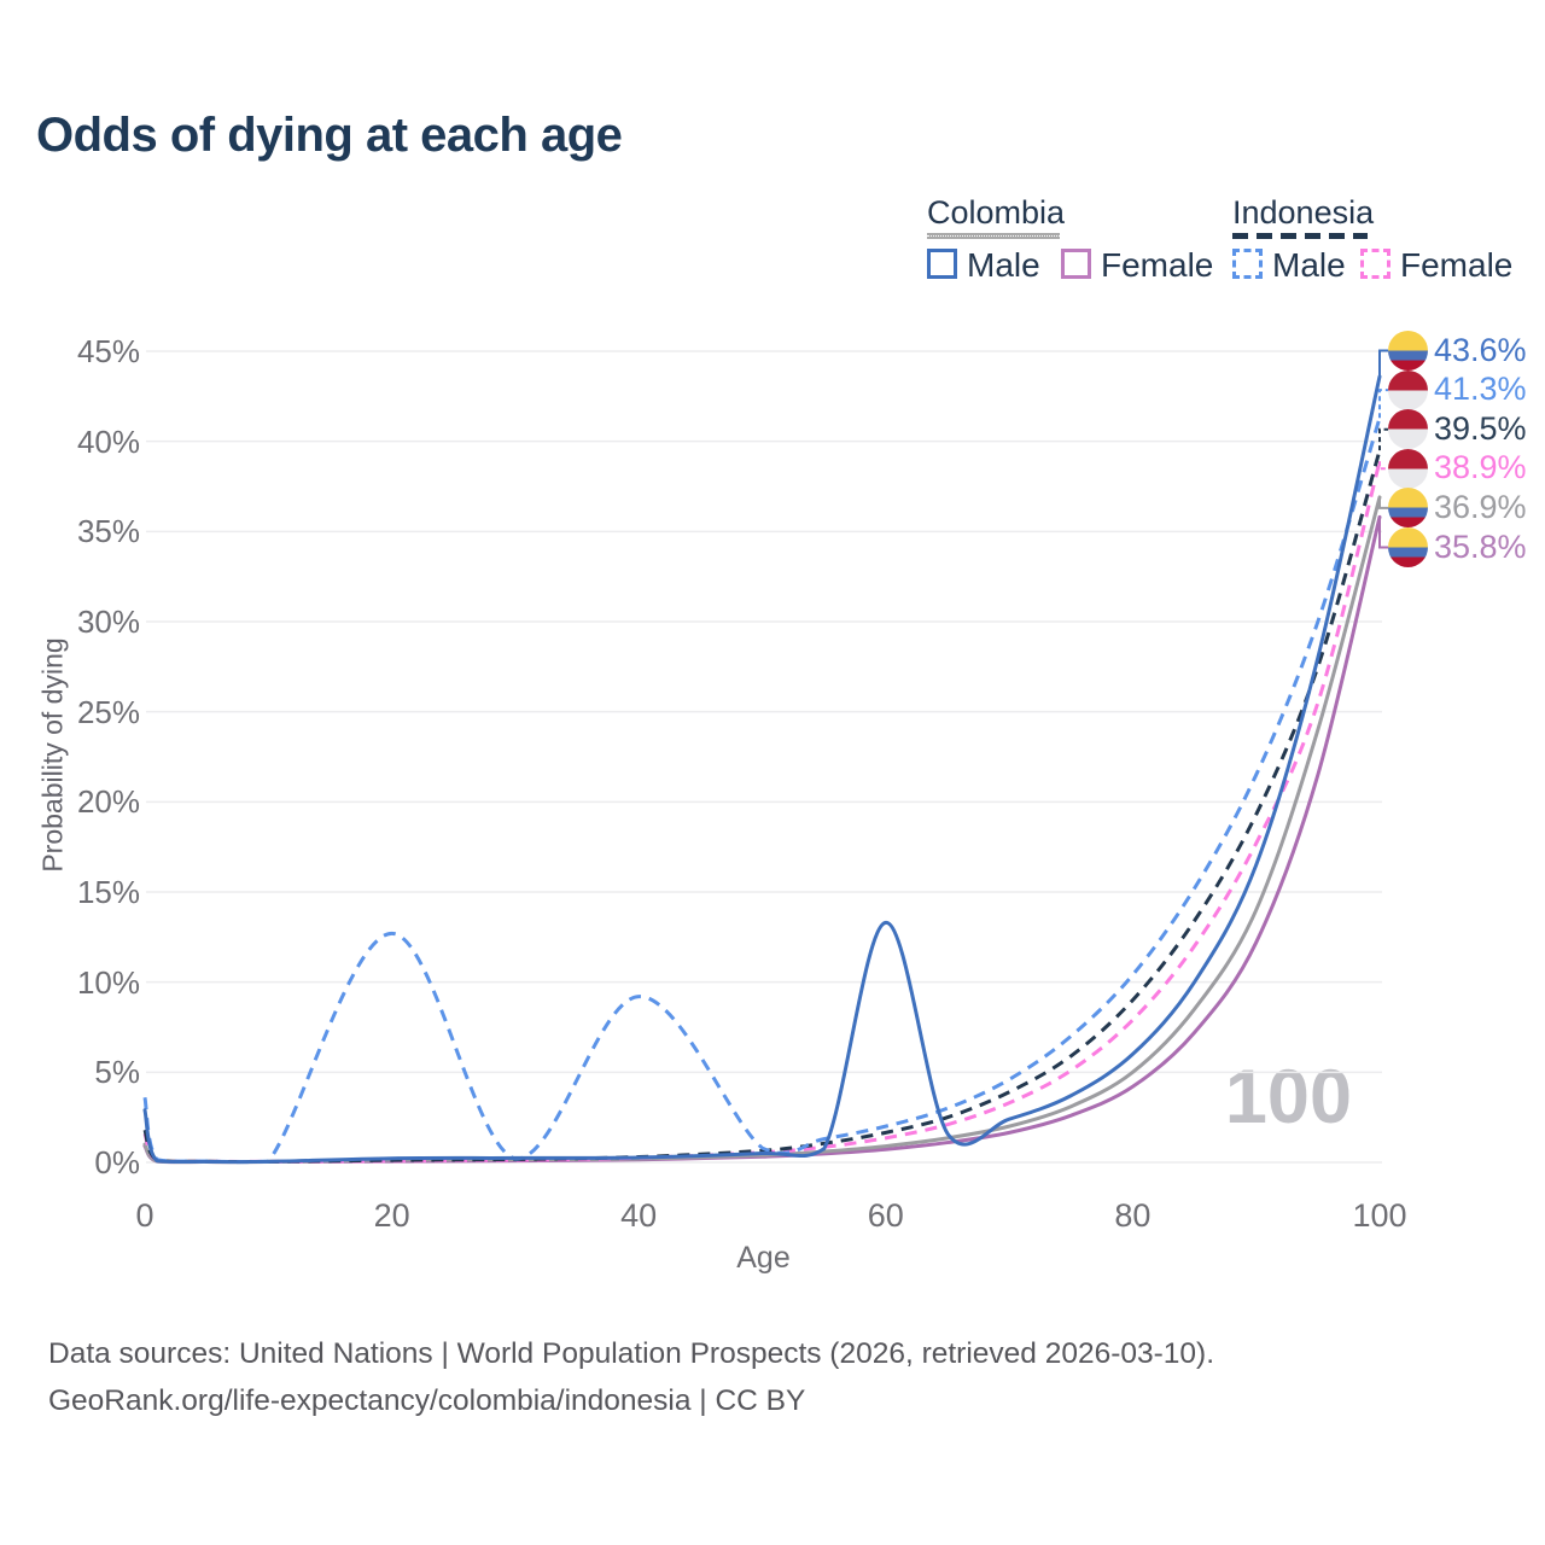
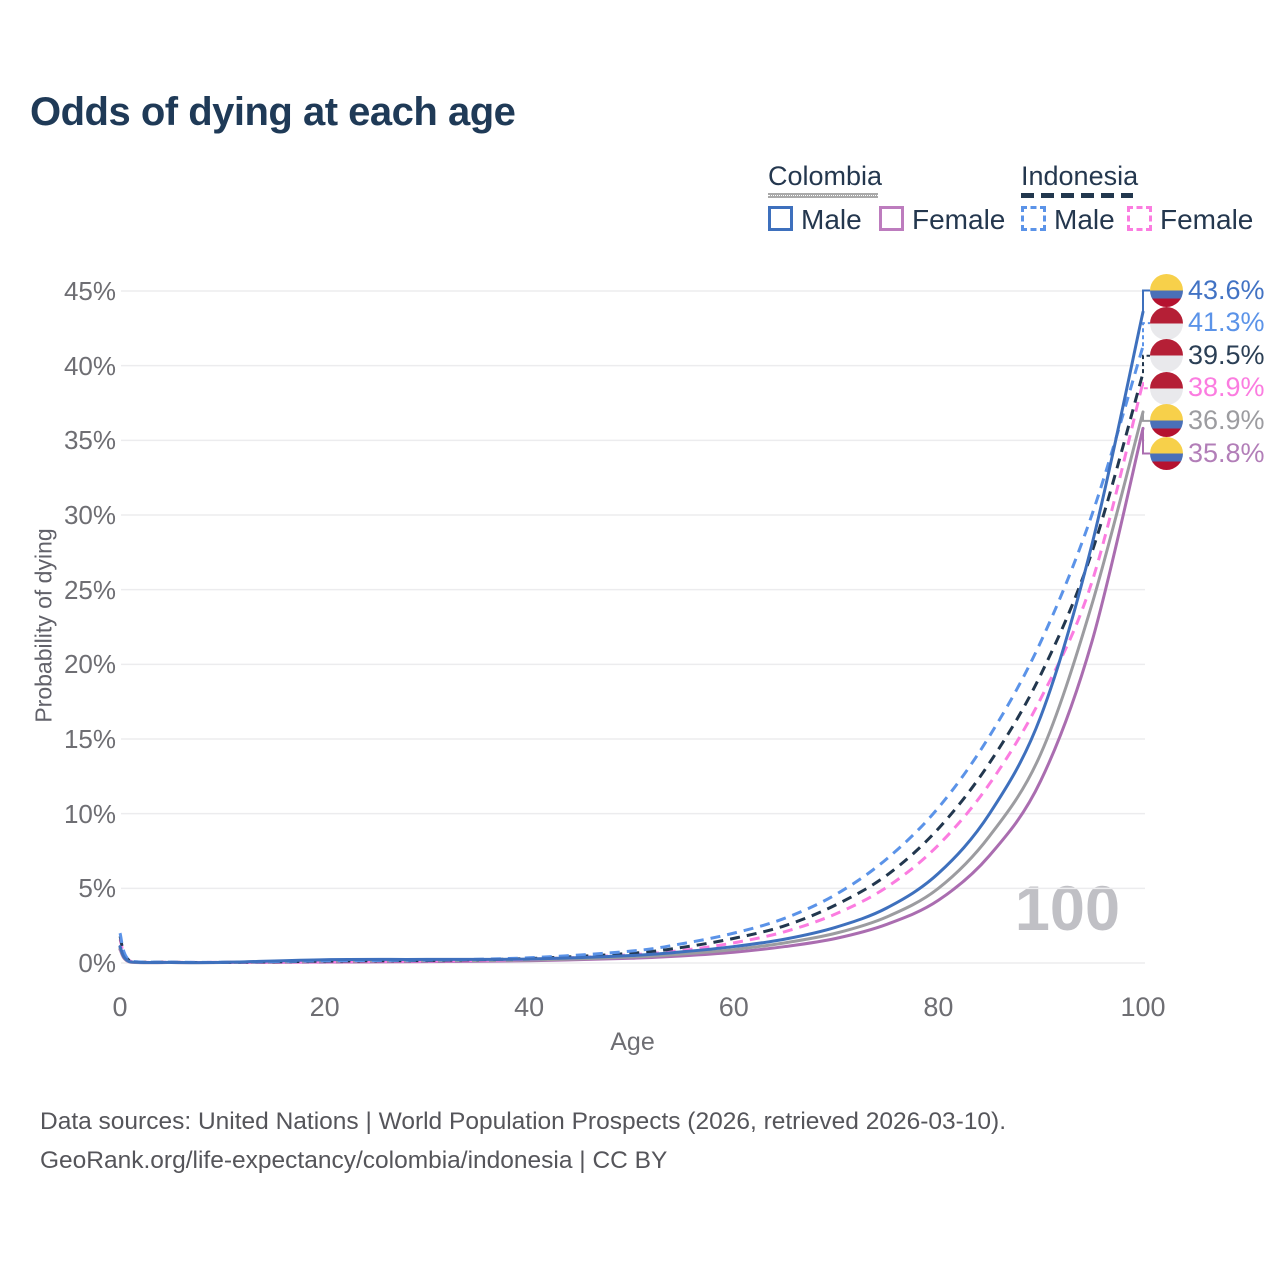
Colombia Male/0: 2.9% -> 1.1%
Indonesia Male/0: 3.6% -> 2.0%
Indonesia Male/20: 12.7% -> 0.1%
Indonesia Male/40: 9.2% -> 0.3%
Colombia Male/60: 13.3% -> 1.1%
